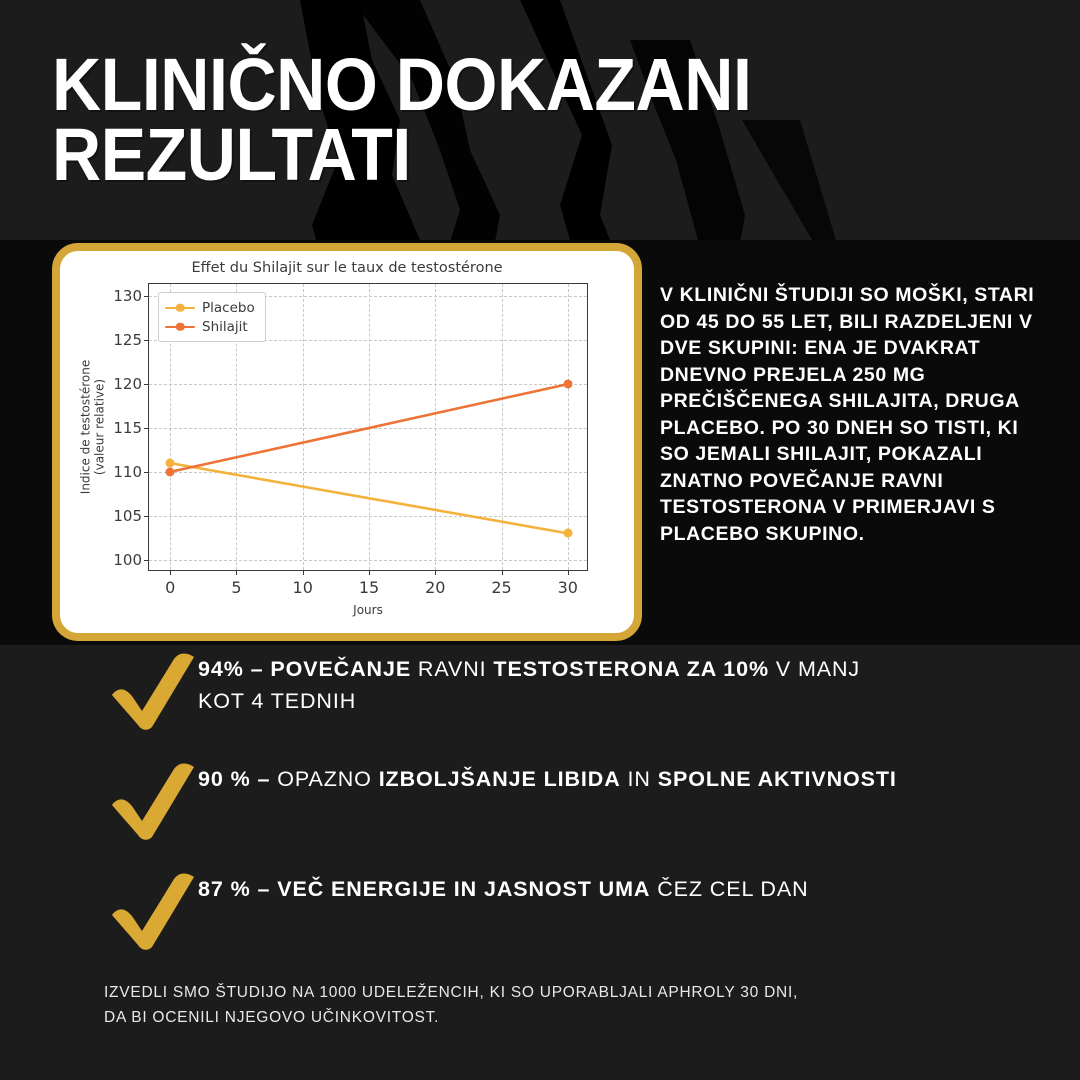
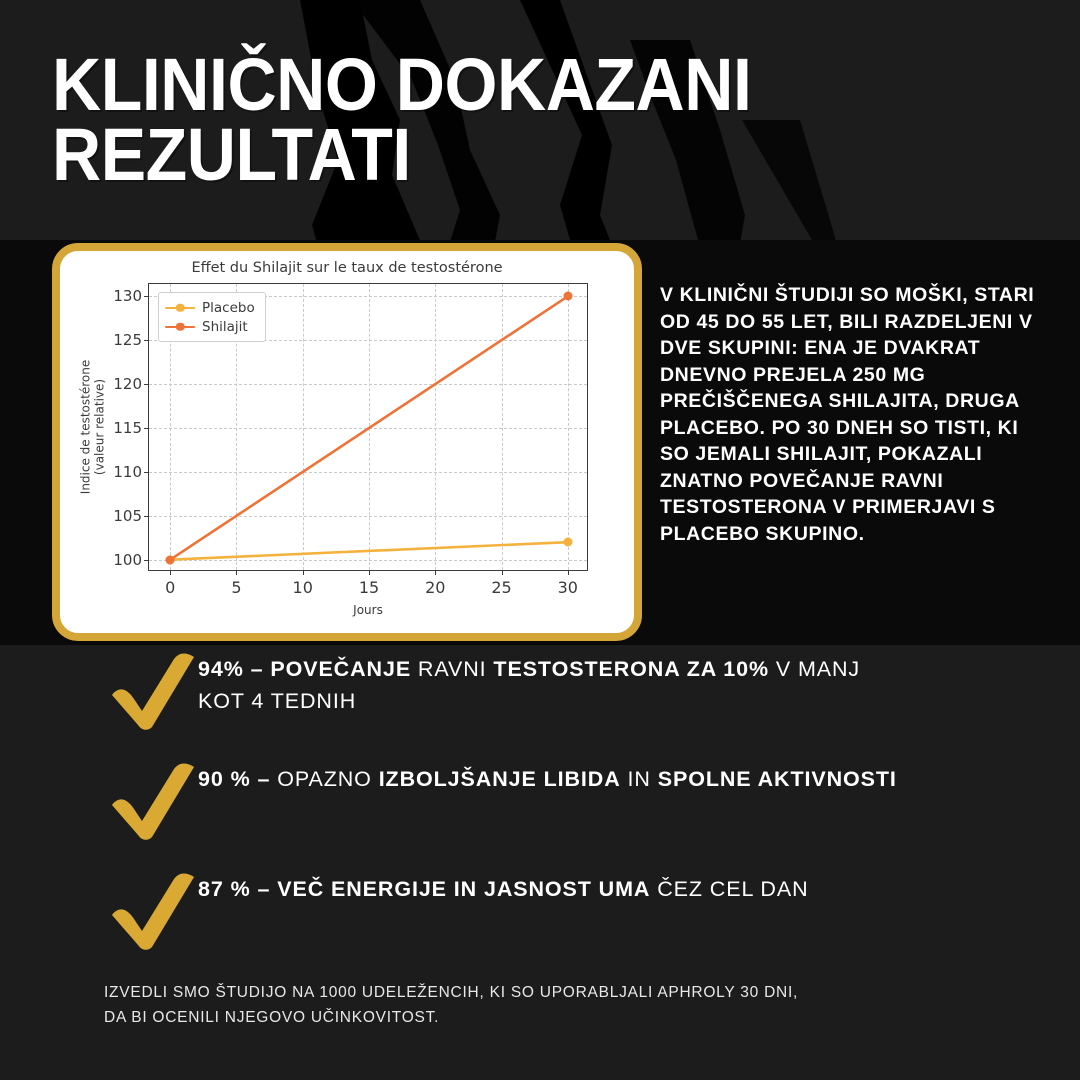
Placebo/0: 111 -> 100
Shilajit/0: 110 -> 100
Placebo/30: 103 -> 102
Shilajit/30: 120 -> 130
